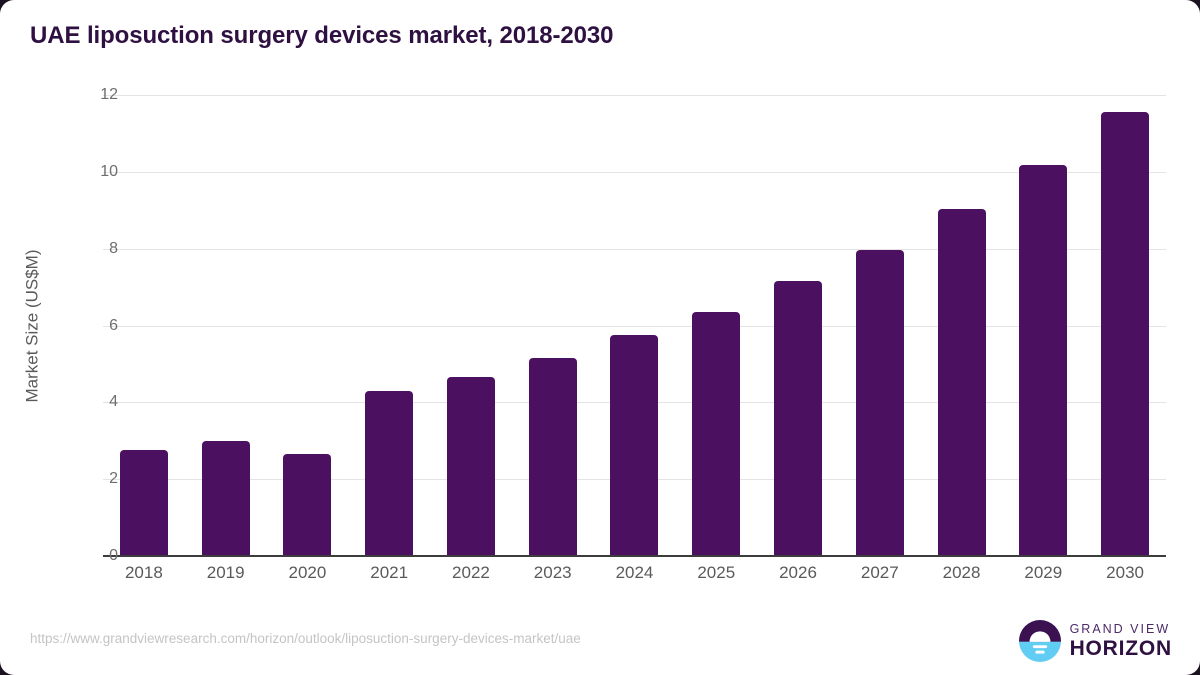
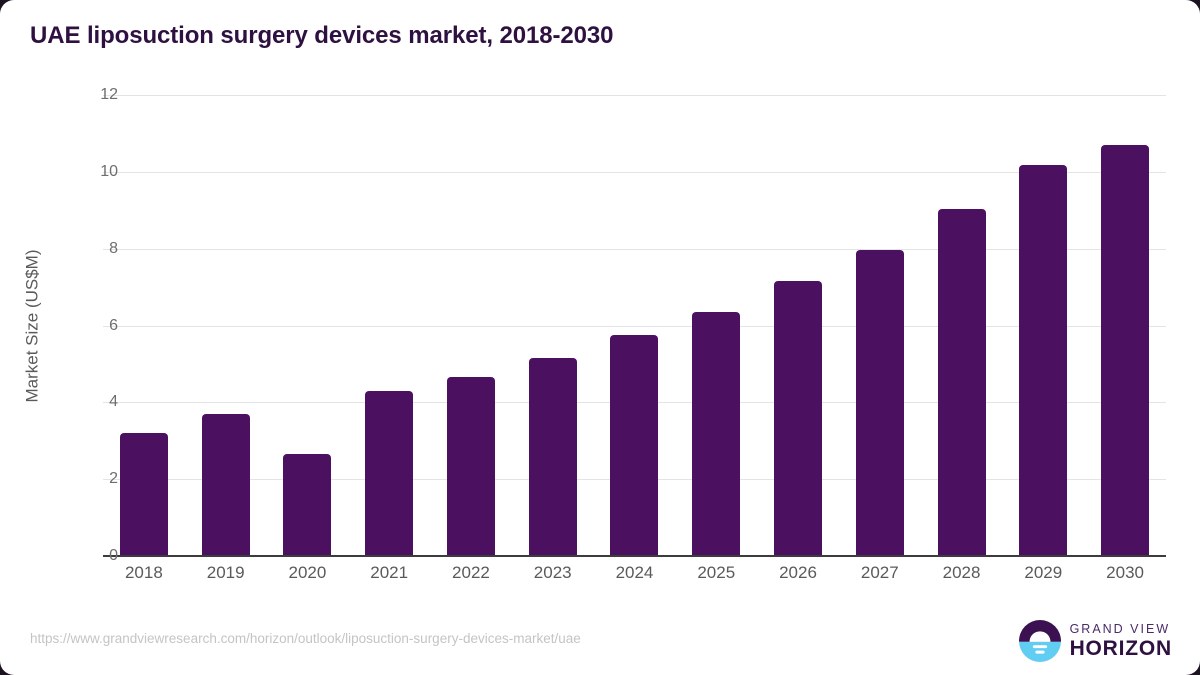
2018: 2.8 -> 3.2
2019: 3.0 -> 3.7
2030: 11.6 -> 10.7
